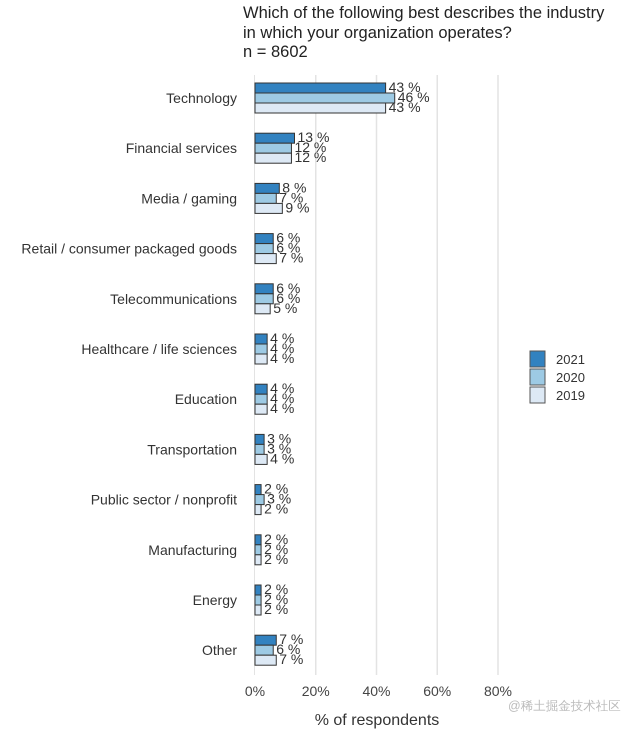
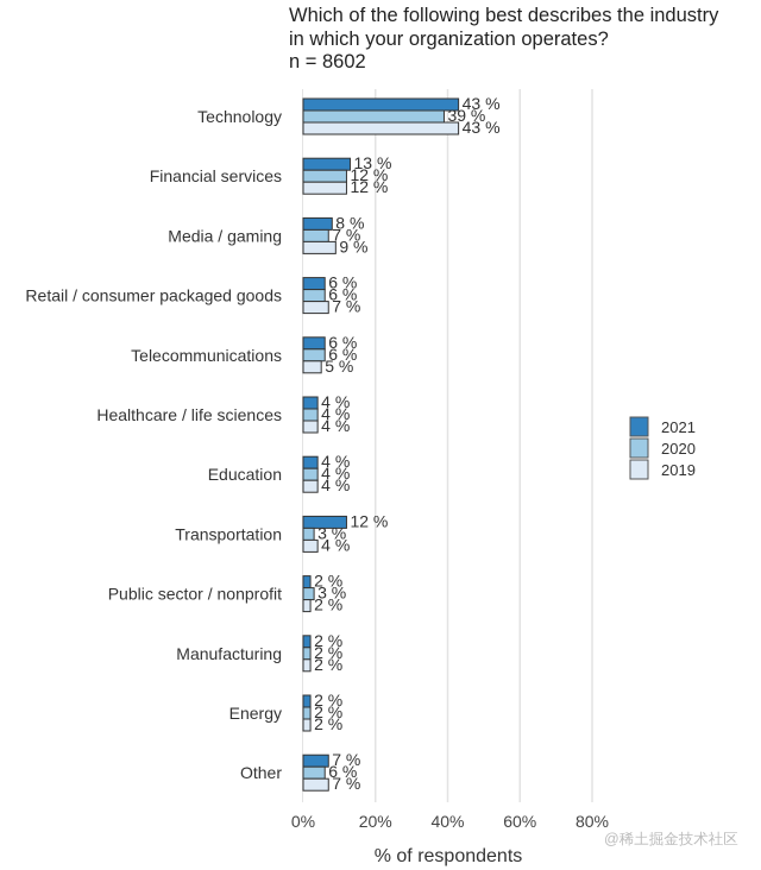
2020/Technology: 46 -> 39
2021/Transportation: 3 -> 12
